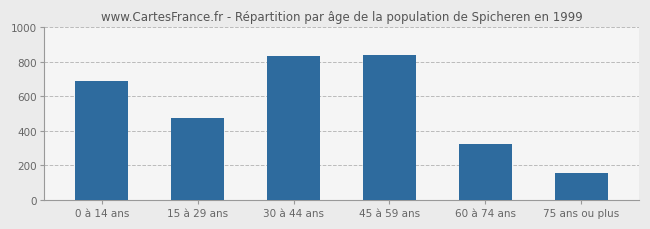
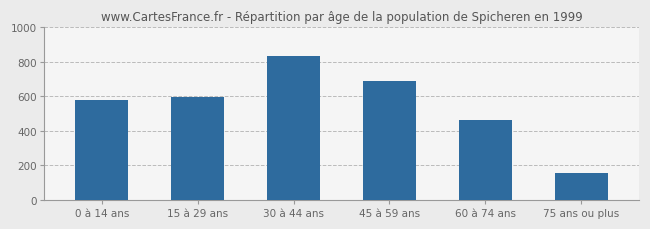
0 à 14 ans: 690 -> 580
15 à 29 ans: 470 -> 600
45 à 59 ans: 840 -> 690
60 à 74 ans: 320 -> 460
